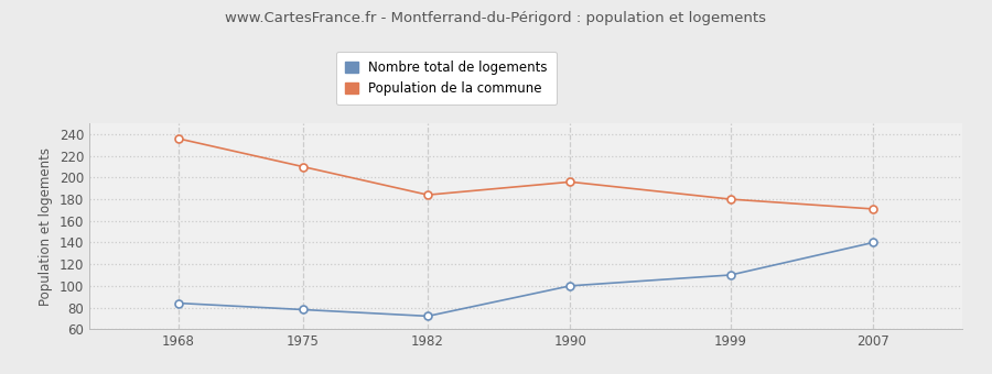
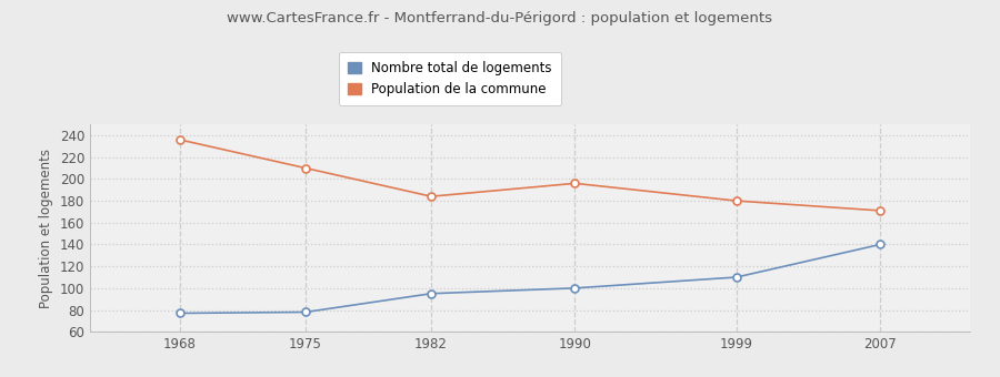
Nombre total de logements/1968: 84 -> 77
Nombre total de logements/1982: 72 -> 95
